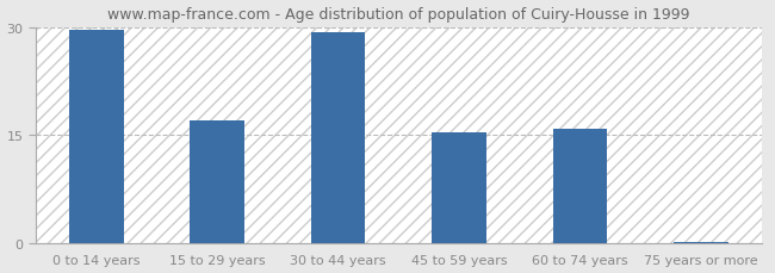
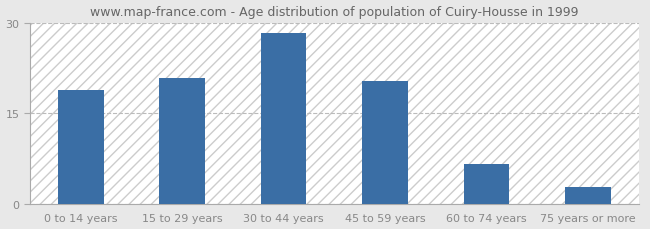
0 to 14 years: 29.7 -> 18.8
15 to 29 years: 17.0 -> 20.8
30 to 44 years: 29.3 -> 28.4
45 to 59 years: 15.4 -> 20.4
60 to 74 years: 15.9 -> 6.6
75 years or more: 0.2 -> 2.8
